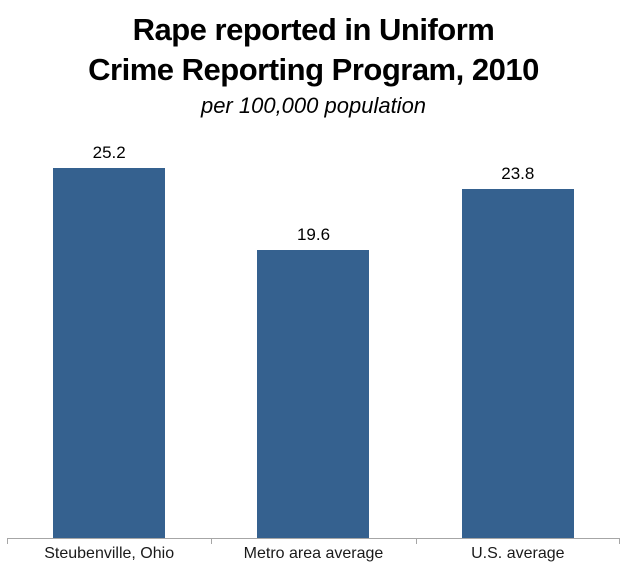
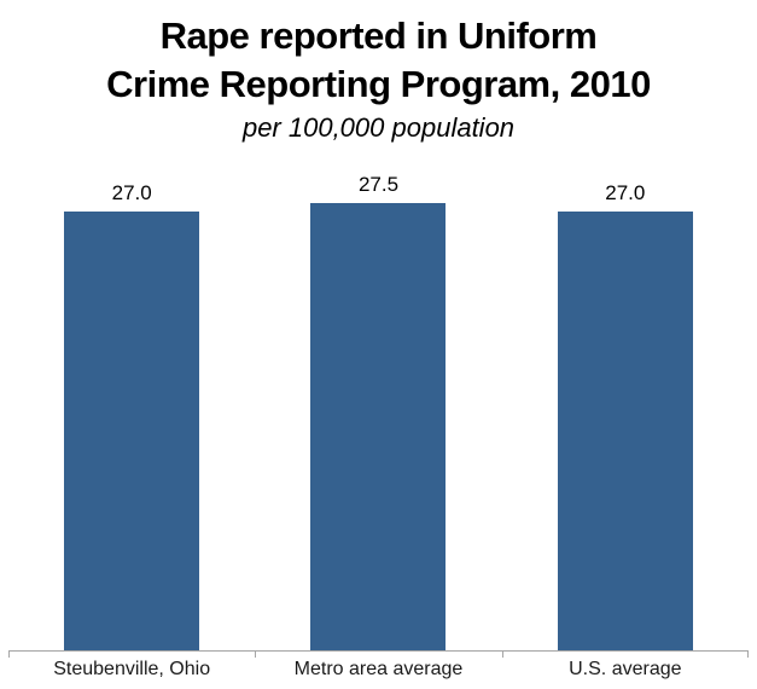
Steubenville, Ohio: 25.2 -> 27.0
Metro area average: 19.6 -> 27.5
U.S. average: 23.8 -> 27.0
